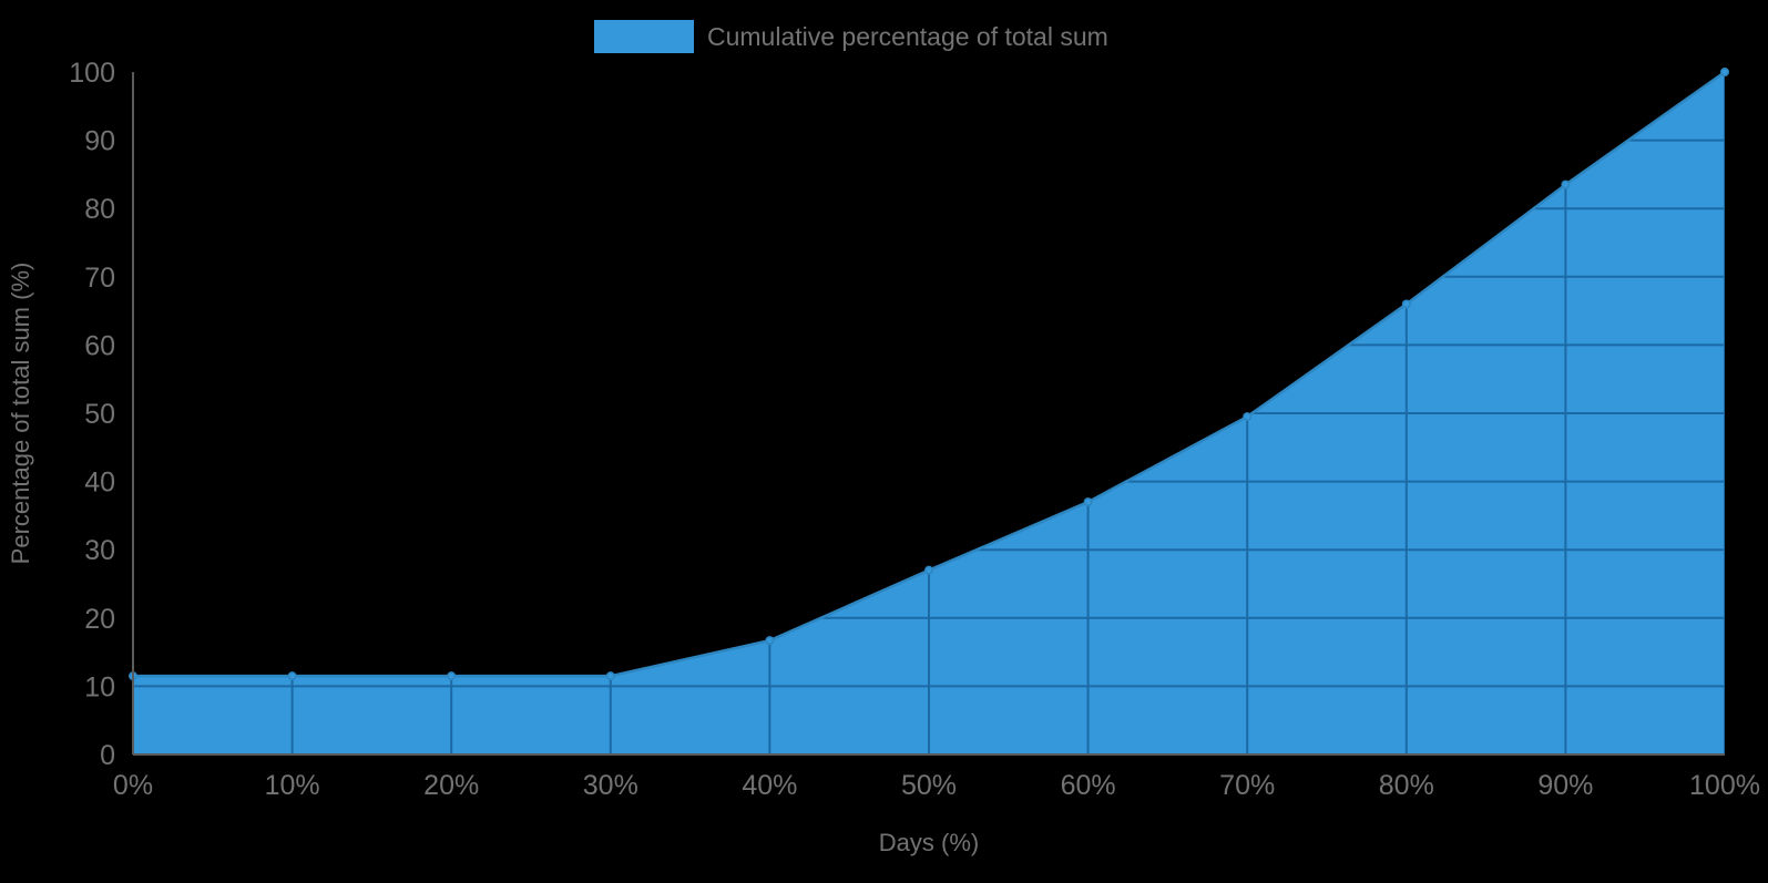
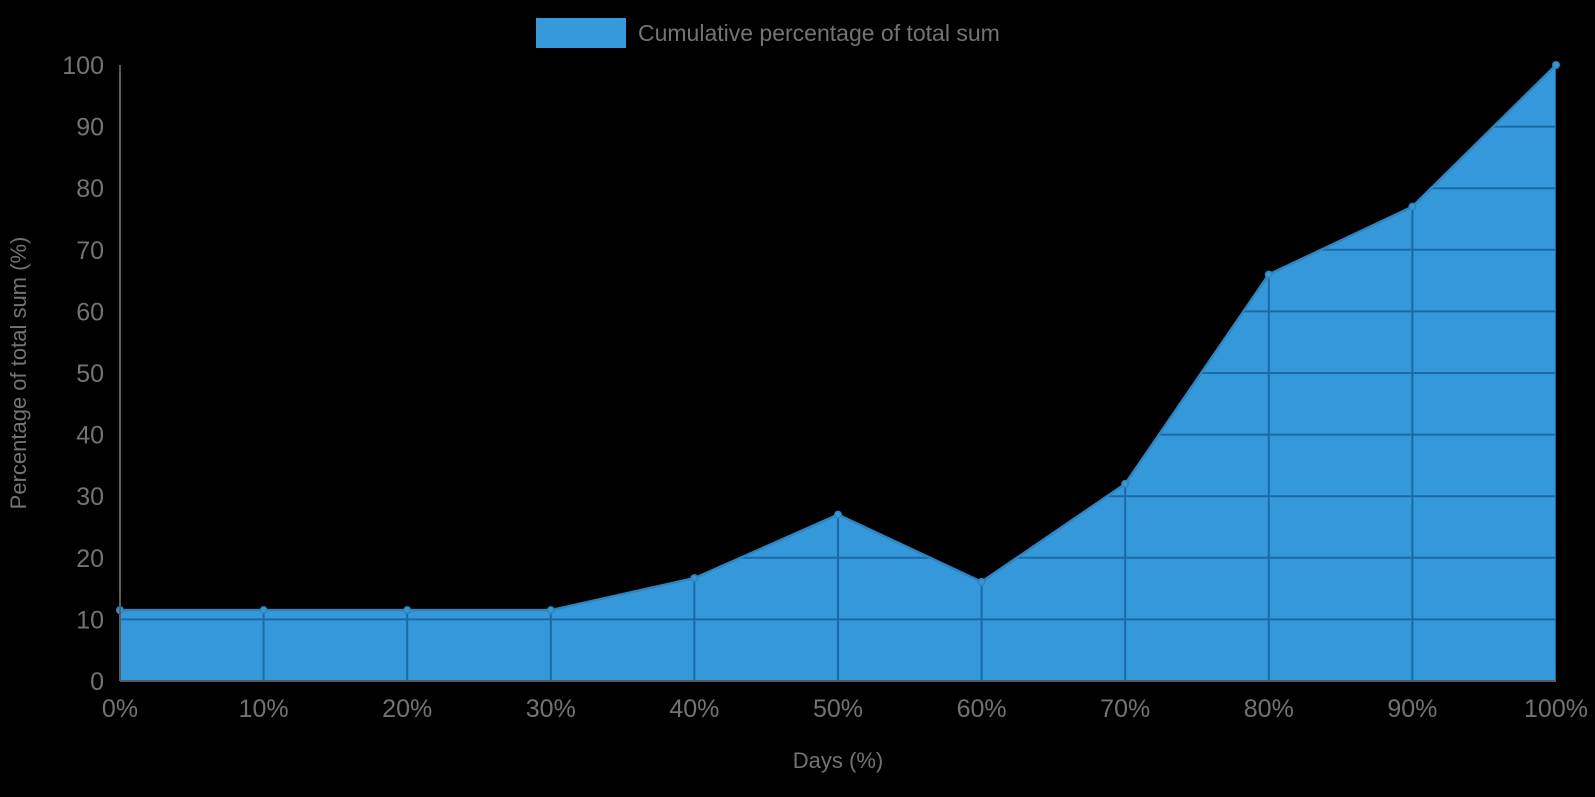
60: 37.0% -> 16.1%
70: 49.5% -> 32.0%
90: 83.5% -> 77.0%
